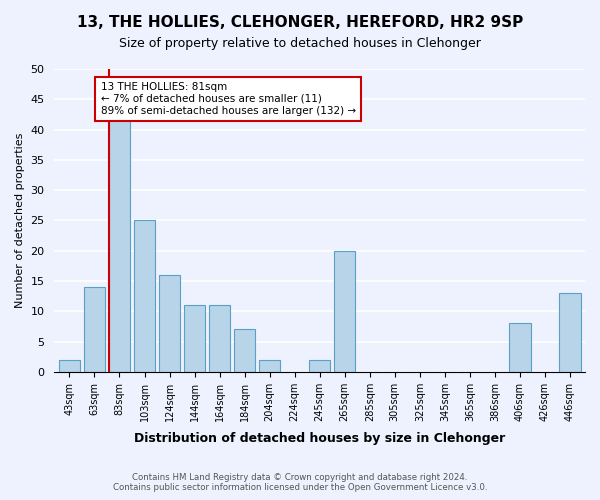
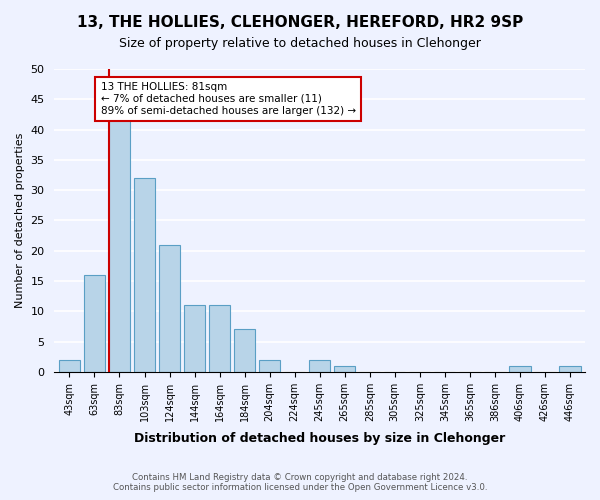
63sqm: 14 -> 16
103sqm: 25 -> 32
124sqm: 16 -> 21
265sqm: 20 -> 1
406sqm: 8 -> 1
446sqm: 13 -> 1
